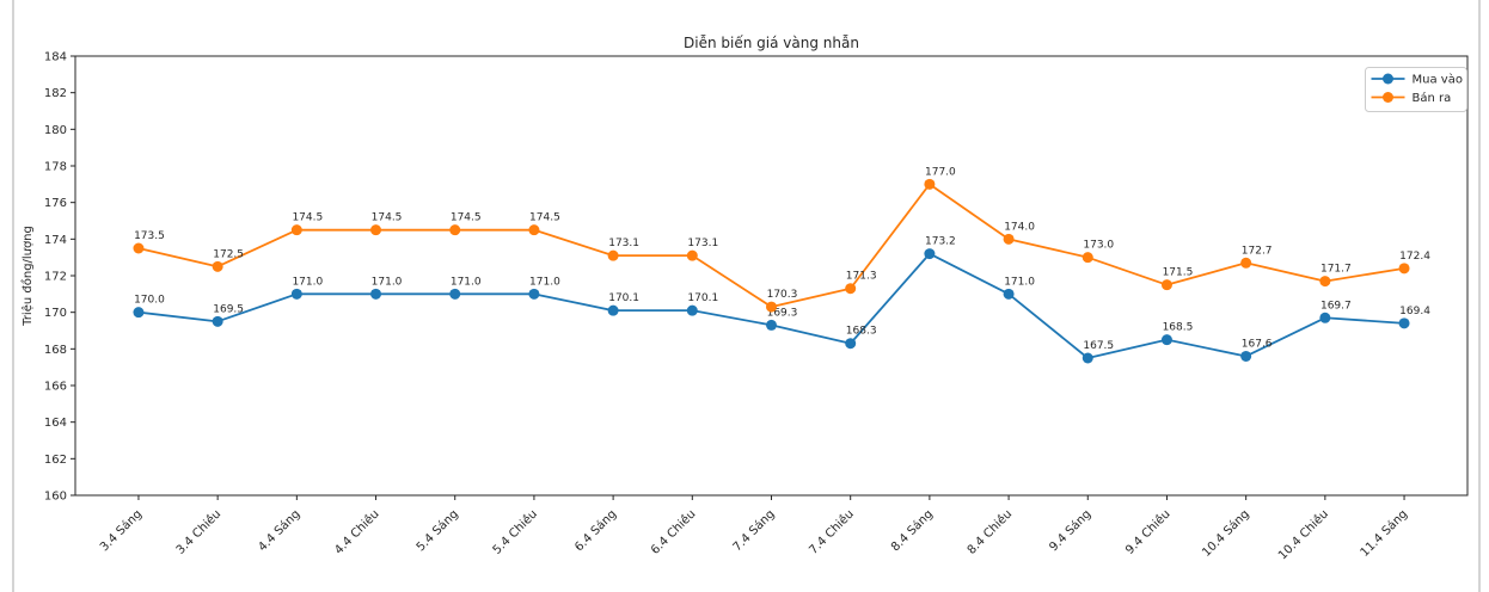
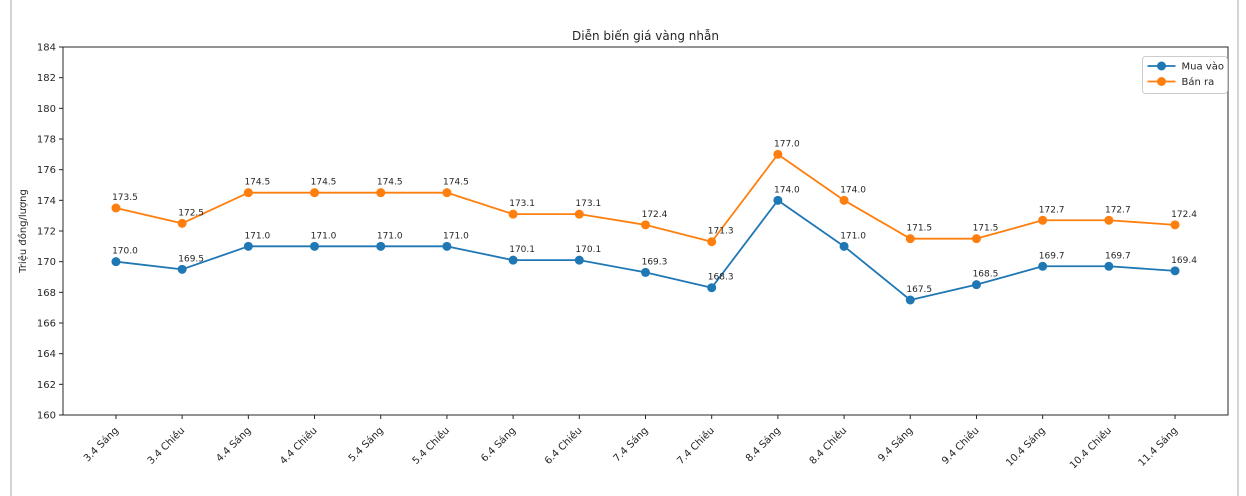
Bán ra/7.4 Sáng: 170.3 -> 172.4
Mua vào/8.4 Sáng: 173.2 -> 174.0
Bán ra/9.4 Sáng: 173.0 -> 171.5
Mua vào/10.4 Sáng: 167.6 -> 169.7
Bán ra/10.4 Chiều: 171.7 -> 172.7
